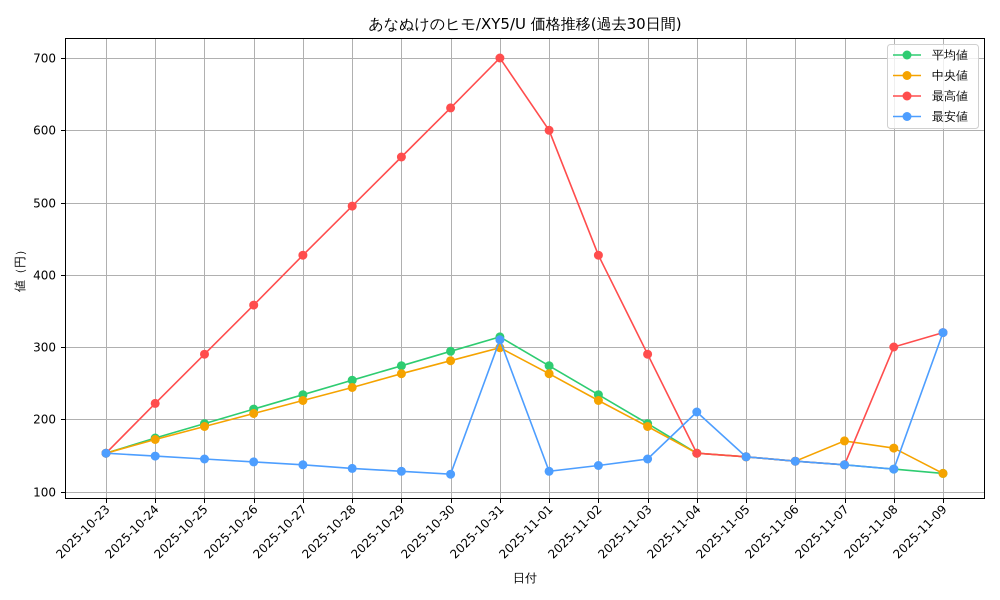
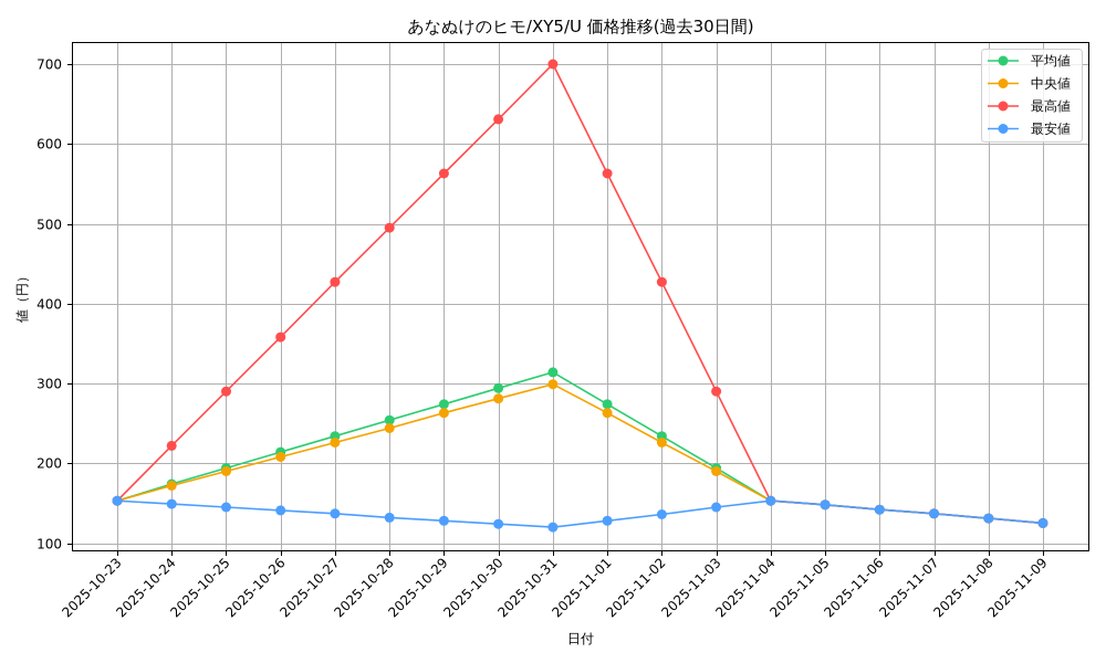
最安値/2025-10-31: 310 -> 120
最高値/2025-11-01: 600 -> 560
最安値/2025-11-04: 210 -> 150
中央値/2025-11-07: 170 -> 140
中央値/2025-11-08: 160 -> 130
最高値/2025-11-08: 300 -> 130
最高値/2025-11-09: 320 -> 120
最安値/2025-11-09: 320 -> 120
